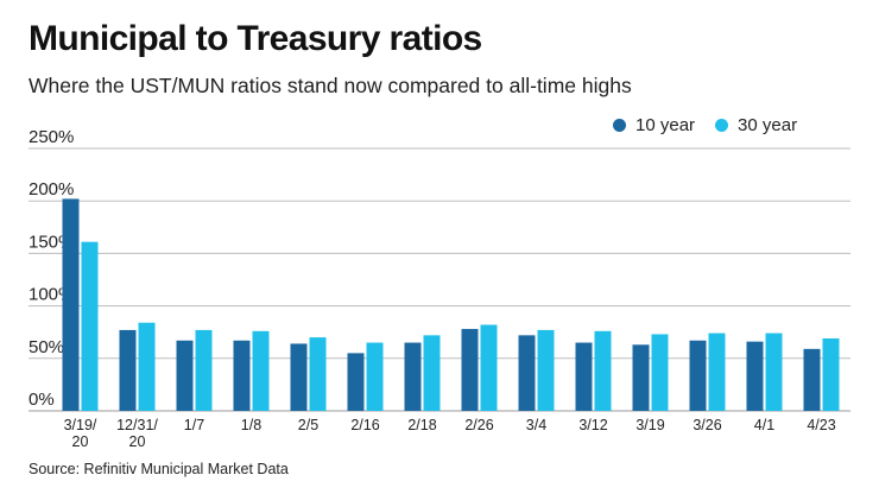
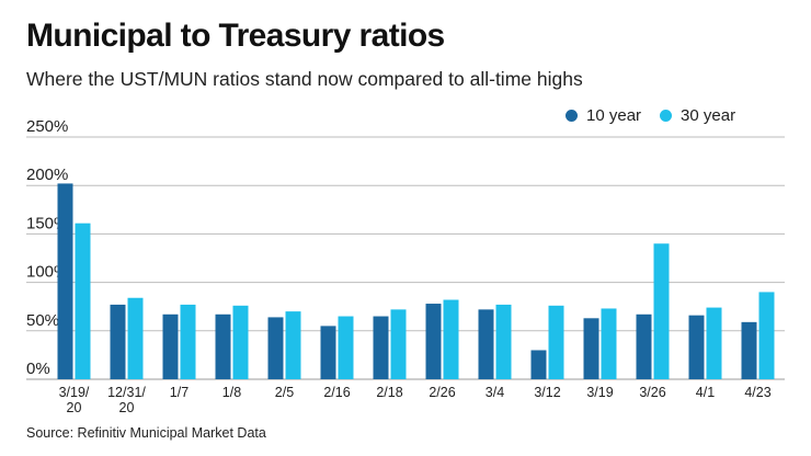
10 year/3/12: 60% -> 30%
30 year/3/26: 70% -> 140%
30 year/4/23: 70% -> 90%
